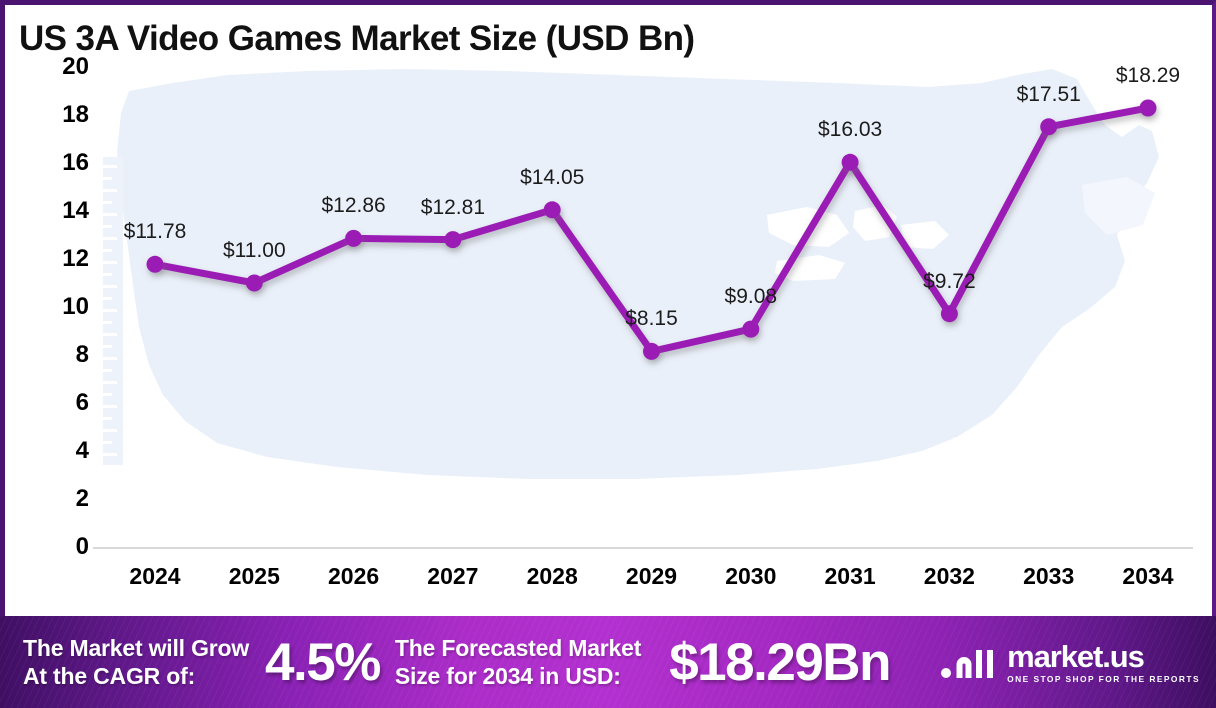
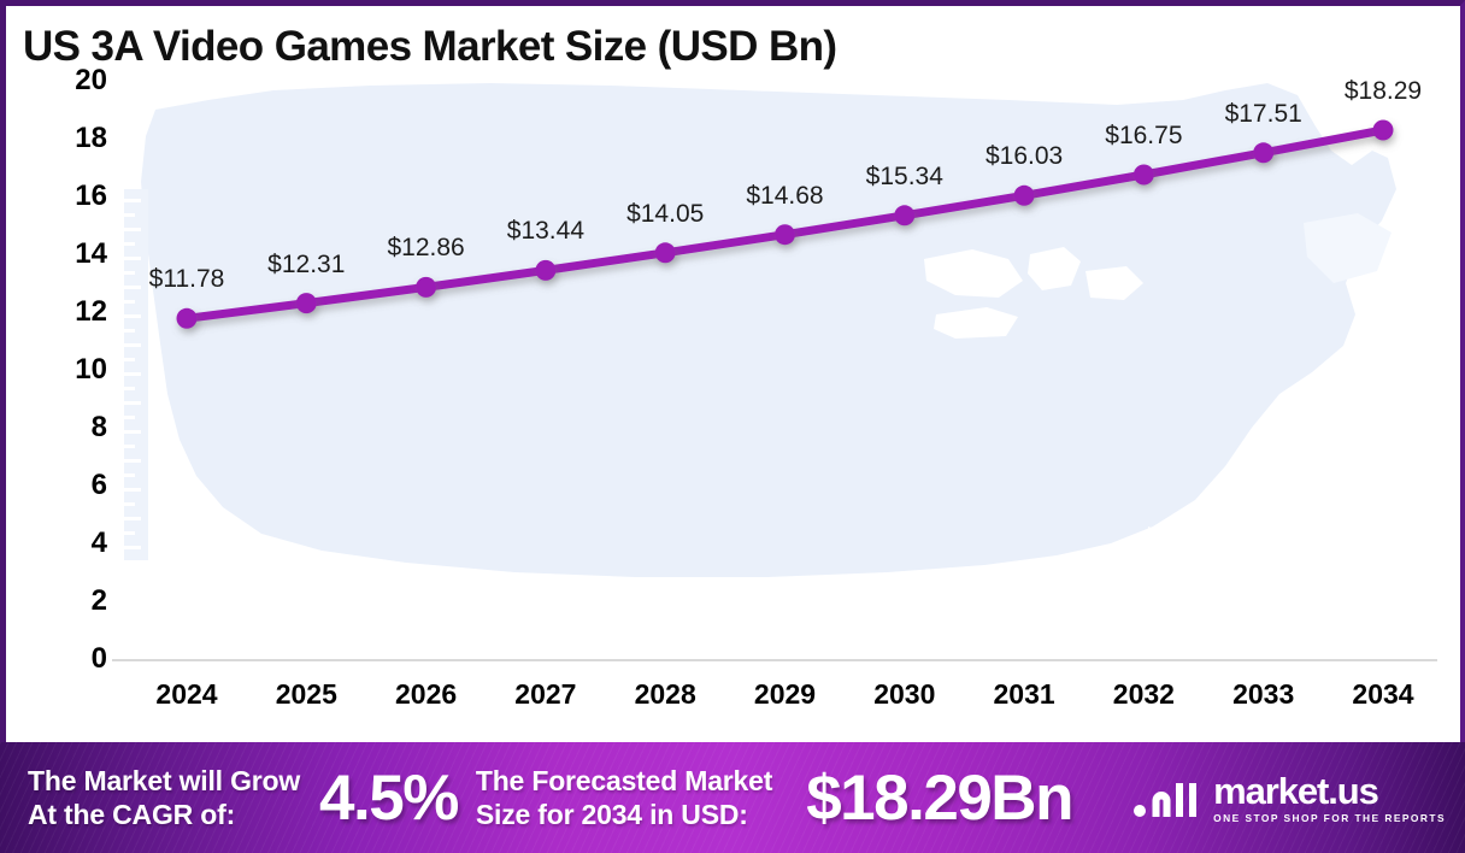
2025: $11.00 -> $12.31
2027: $12.81 -> $13.44
2029: $8.15 -> $14.68
2030: $9.08 -> $15.34
2032: $9.72 -> $16.75
